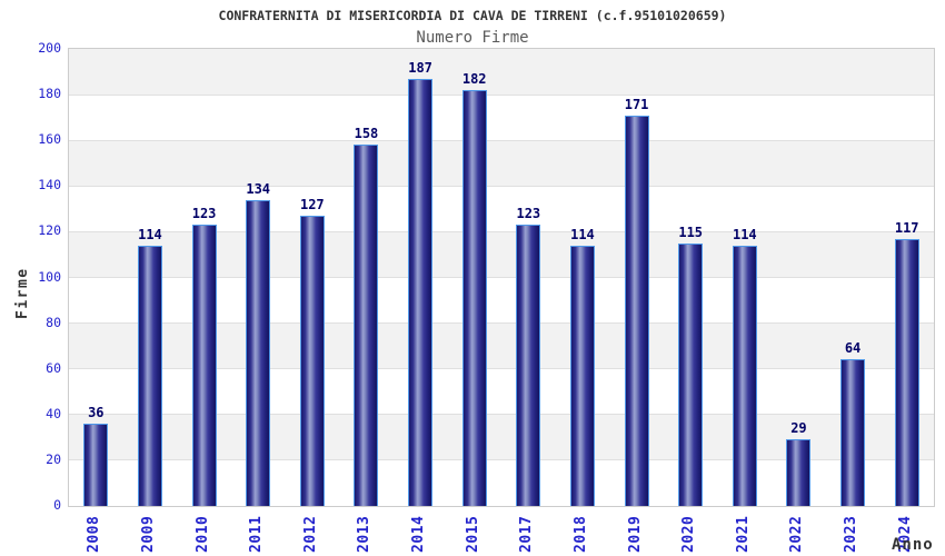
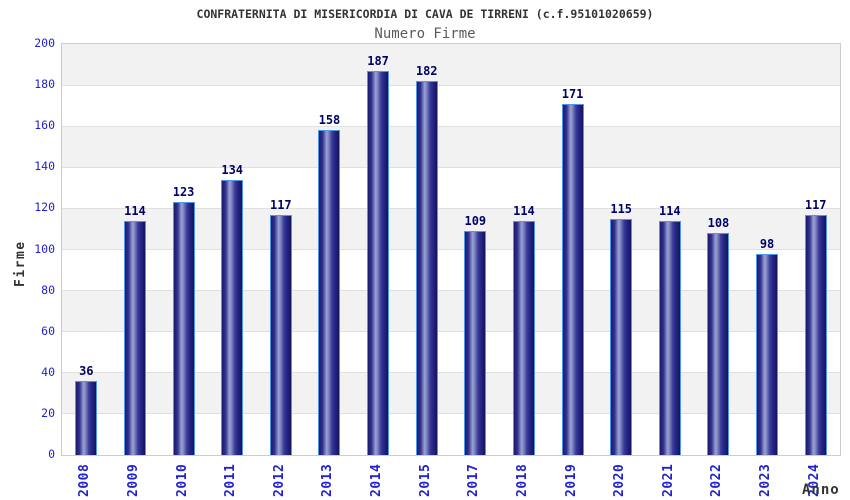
2012: 127 -> 117
2017: 123 -> 109
2022: 29 -> 108
2023: 64 -> 98
